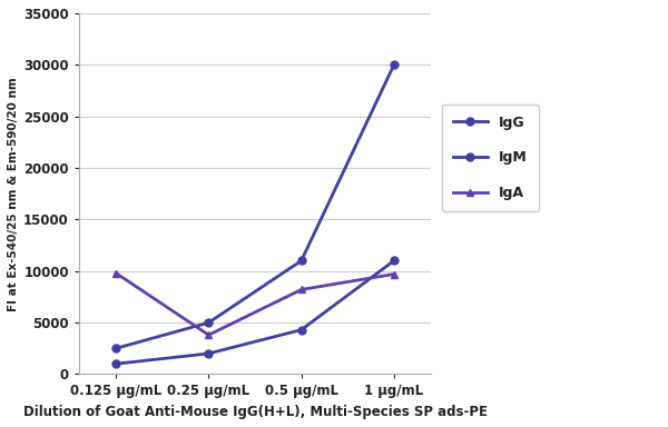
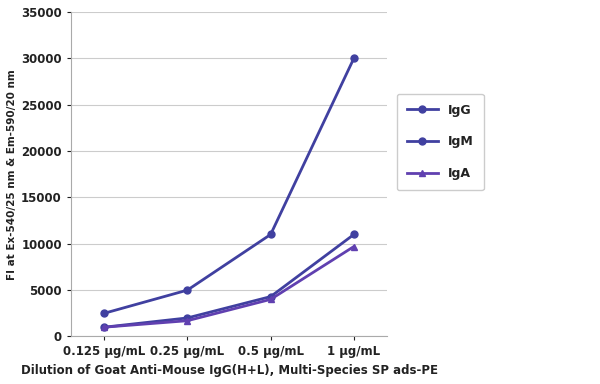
IgA/0.125 μg/mL: 9800 -> 1000
IgA/0.25 μg/mL: 3800 -> 1700
IgA/0.5 μg/mL: 8200 -> 4000
